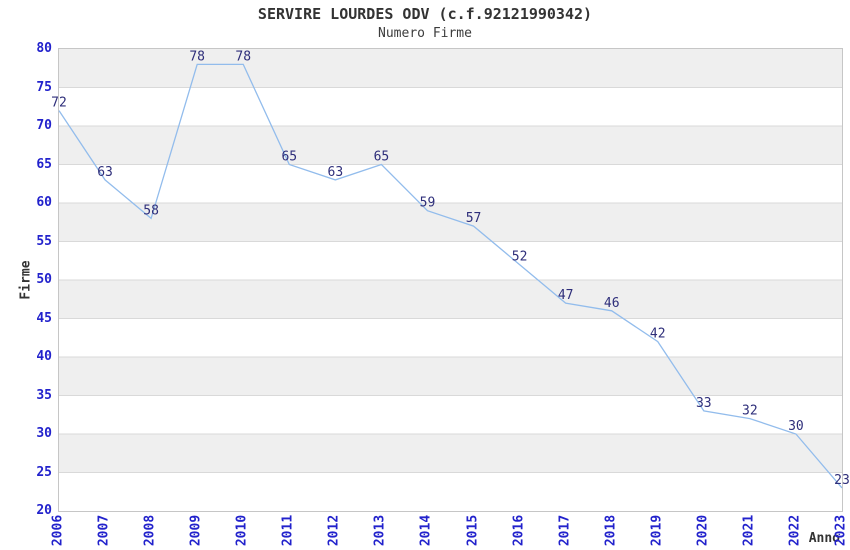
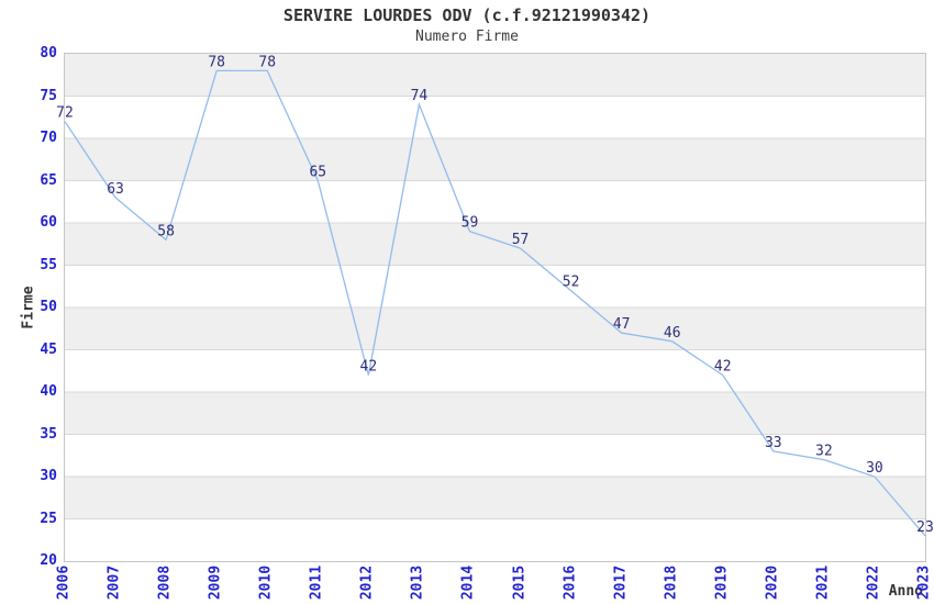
2012: 63 -> 42
2013: 65 -> 74
